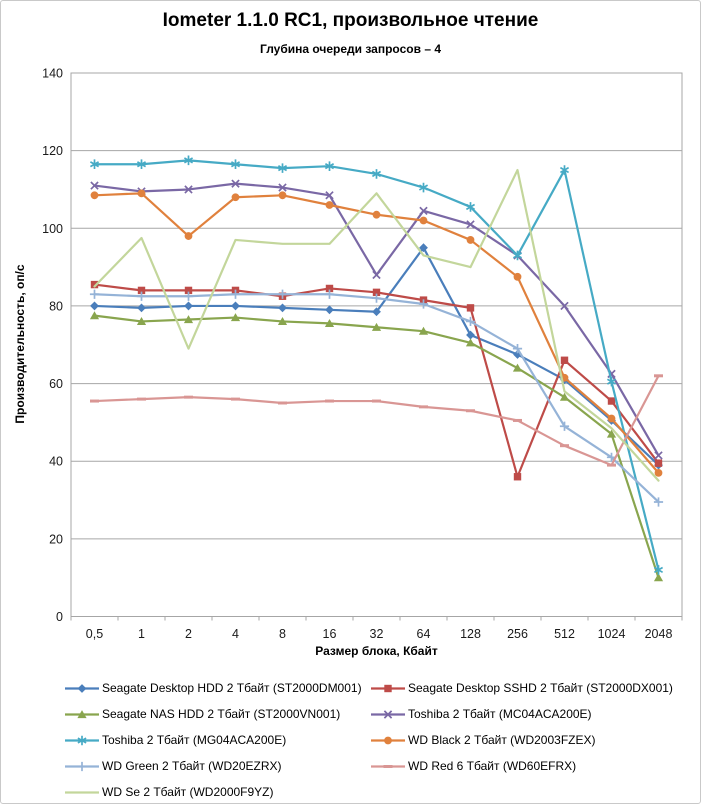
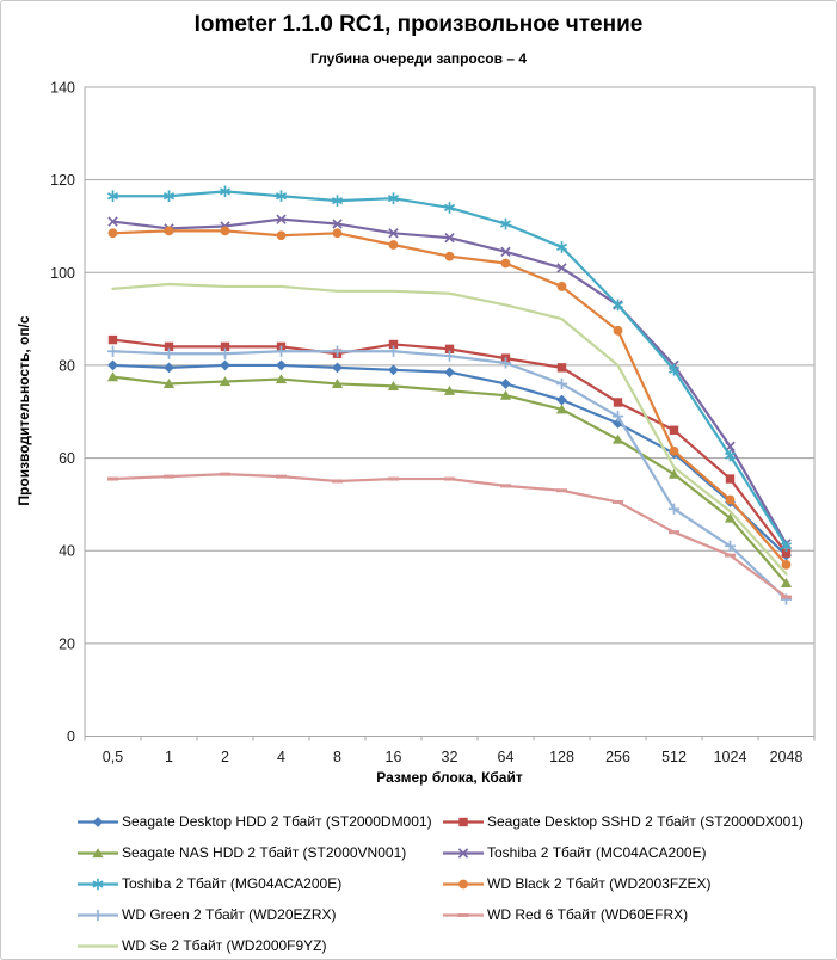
WD Se 2 Тбайт (WD2000F9YZ)/0,5: 85 -> 96
WD Black 2 Тбайт (WD2003FZEX)/2: 98 -> 109
WD Se 2 Тбайт (WD2000F9YZ)/2: 69 -> 97
Toshiba 2 Тбайт (MC04ACA200E)/32: 88 -> 108
WD Se 2 Тбайт (WD2000F9YZ)/32: 109 -> 96
Seagate Desktop HDD 2 Тбайт (ST2000DM001)/64: 95 -> 76
Seagate Desktop SSHD 2 Тбайт (ST2000DX001)/256: 36 -> 72
WD Se 2 Тбайт (WD2000F9YZ)/256: 115 -> 80
Toshiba 2 Тбайт (MG04ACA200E)/512: 115 -> 79
Seagate NAS HDD 2 Тбайт (ST2000VN001)/2048: 10 -> 33
Toshiba 2 Тбайт (MG04ACA200E)/2048: 12 -> 41
WD Red 6 Тбайт (WD60EFRX)/2048: 62 -> 30
